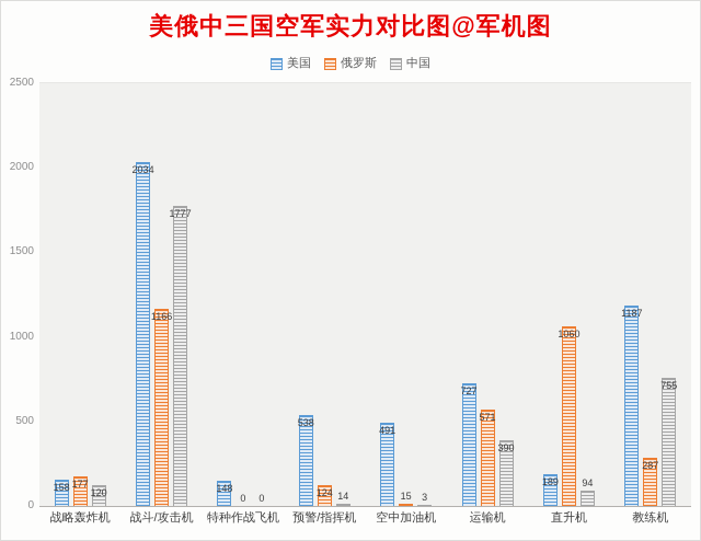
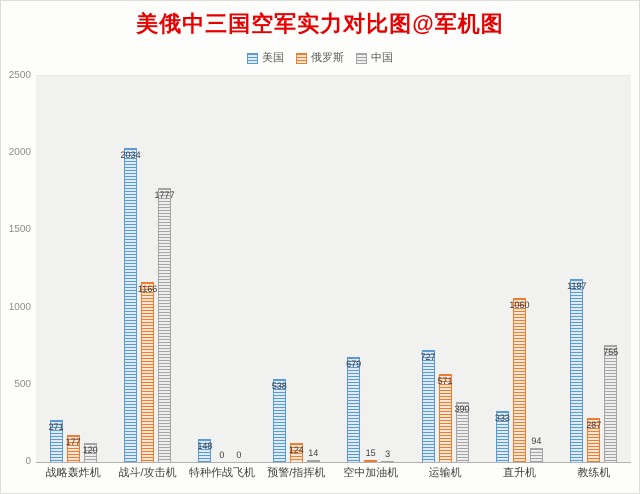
美国/战略轰炸机: 158 -> 271
美国/空中加油机: 491 -> 679
美国/直升机: 189 -> 333
